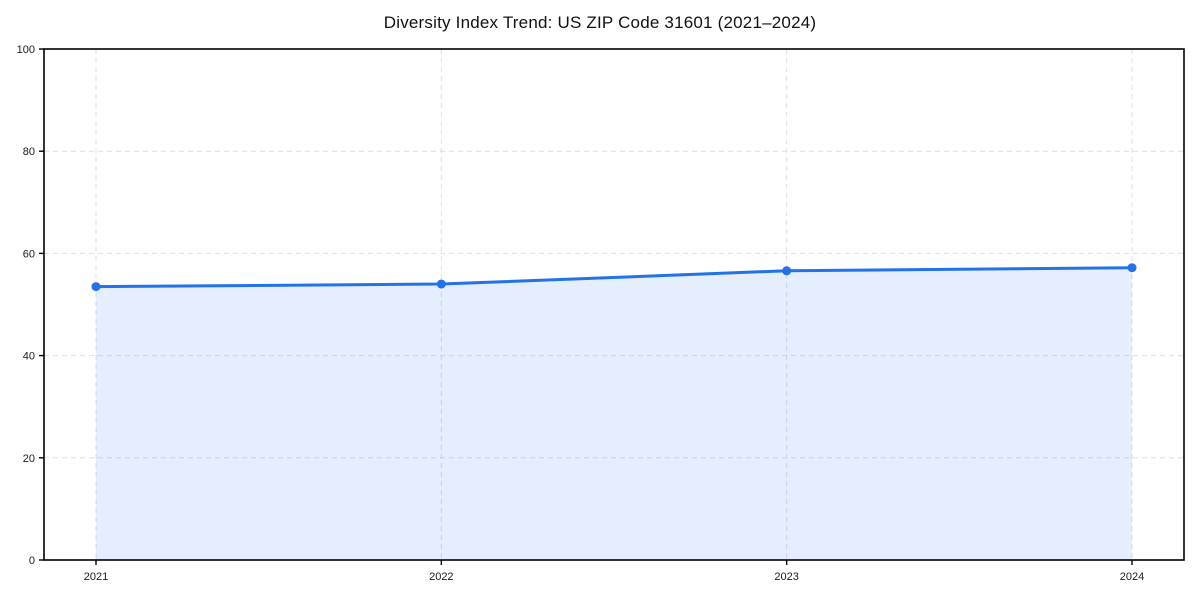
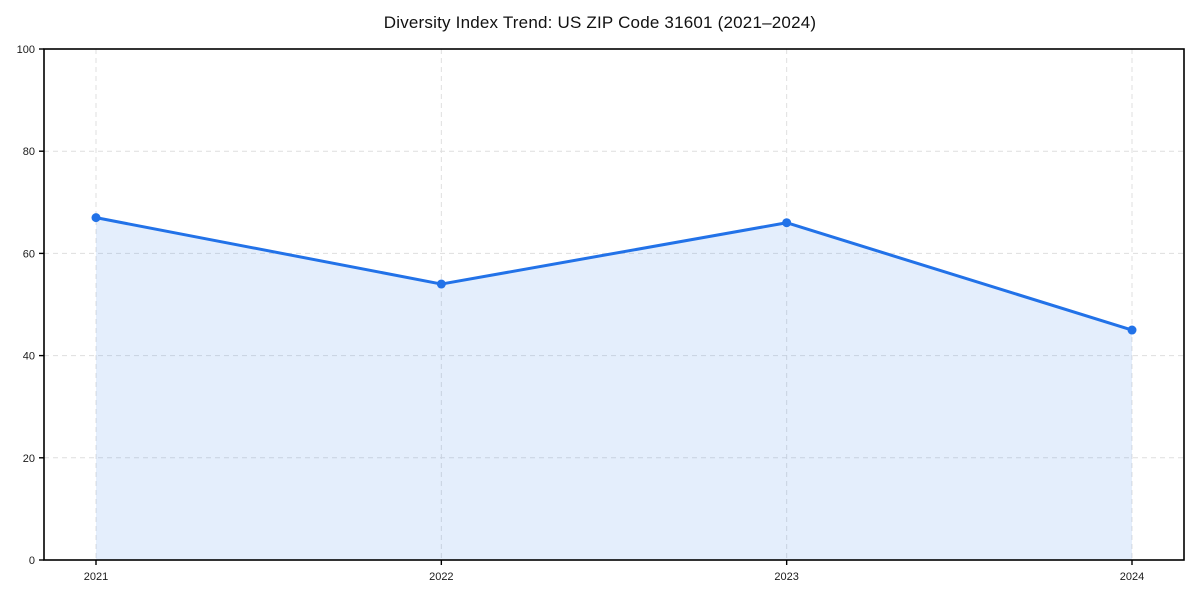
2021: 54 -> 67
2023: 57 -> 66
2024: 57 -> 45
